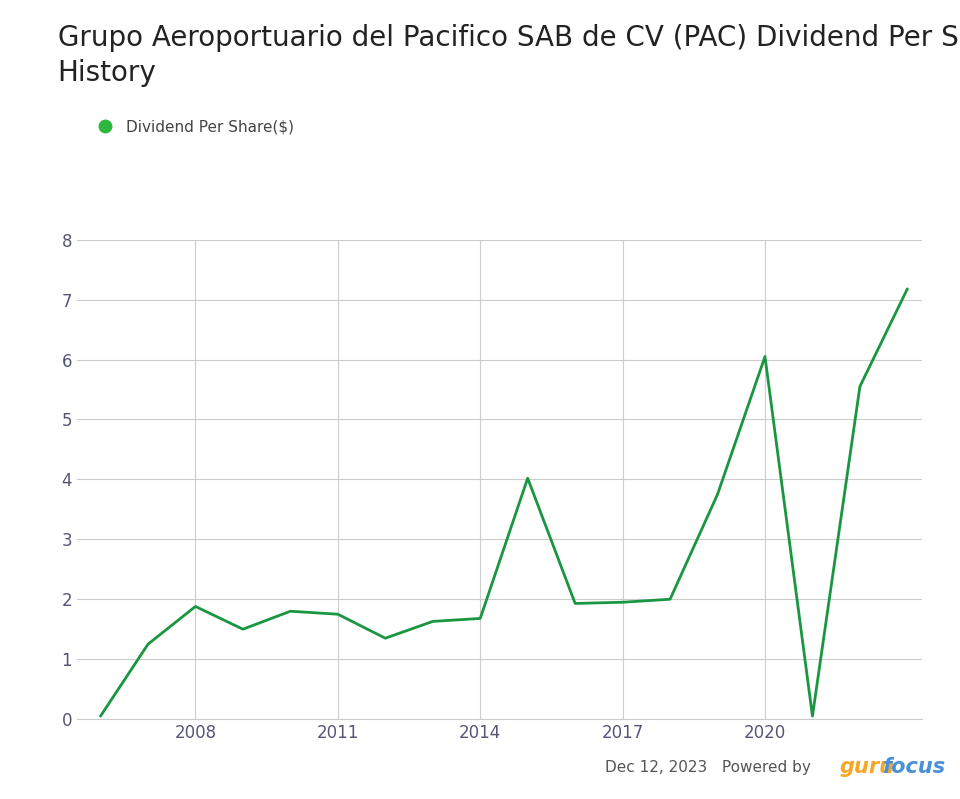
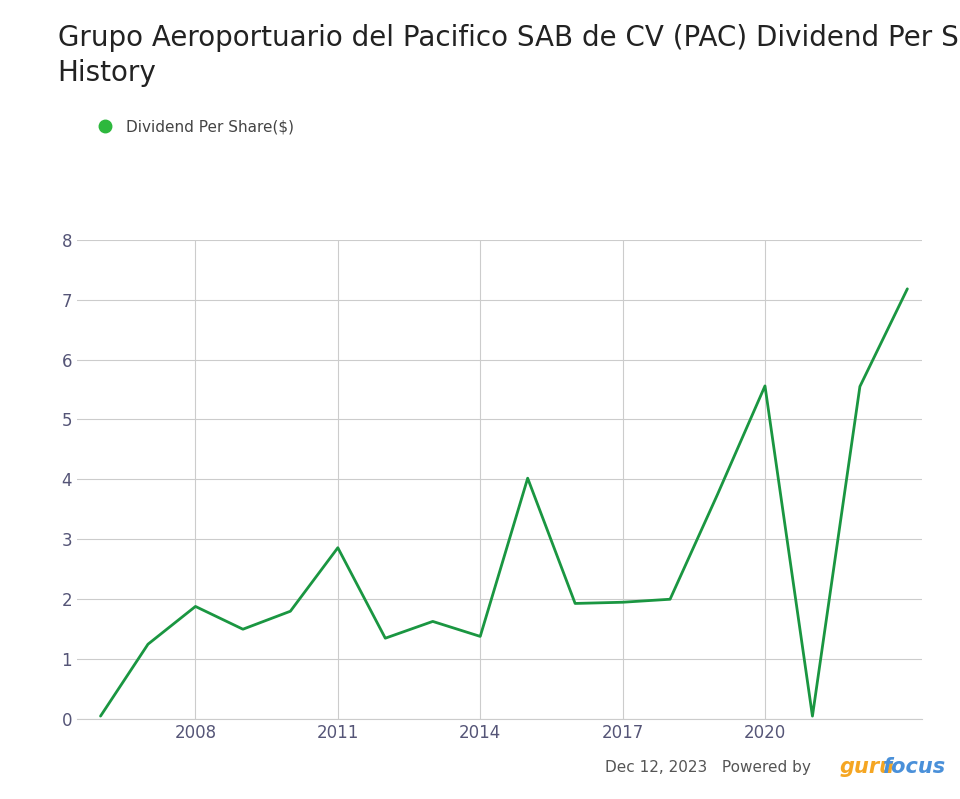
2011: 1.75 -> 2.86
2014: 1.68 -> 1.38
2020: 6.05 -> 5.56
